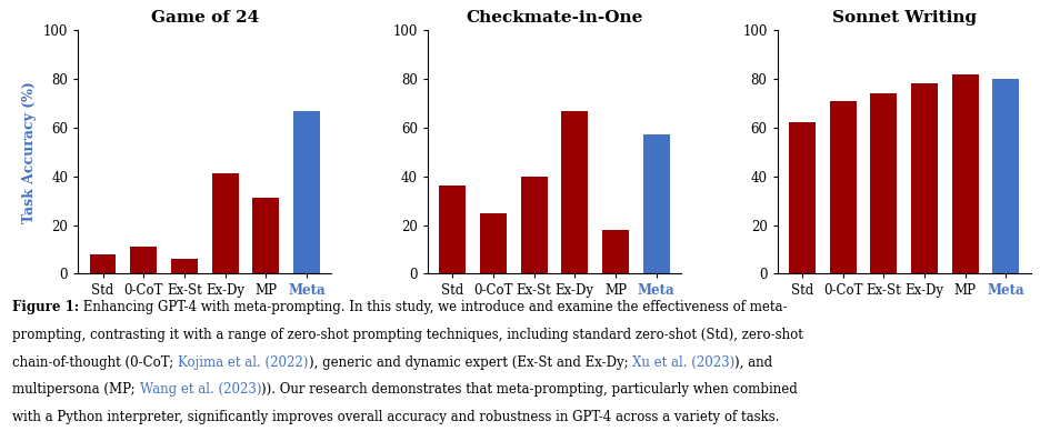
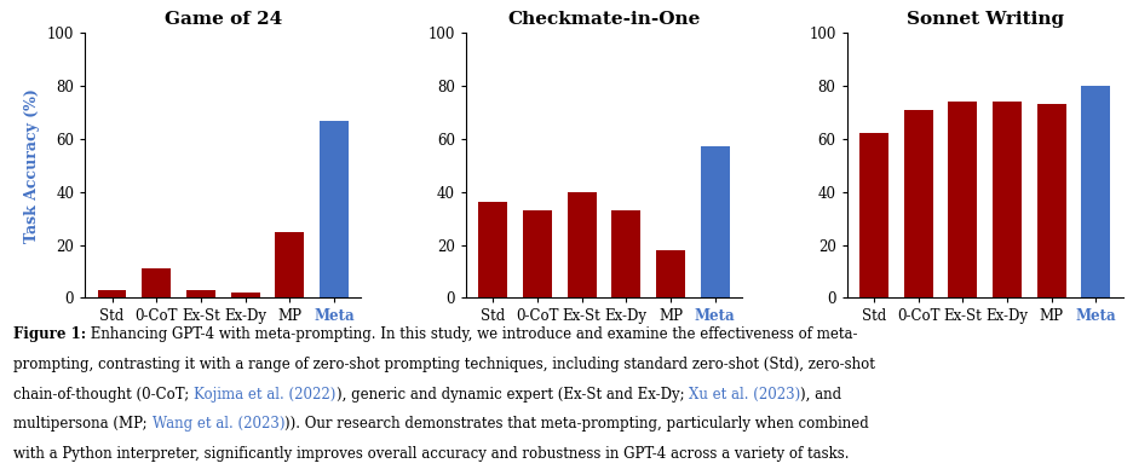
Game of 24/Std: 8 -> 3
Game of 24/Ex-St: 6 -> 3
Game of 24/Ex-Dy: 41 -> 2
Game of 24/MP: 31 -> 25
Checkmate-in-One/0-CoT: 25 -> 33
Checkmate-in-One/Ex-Dy: 67 -> 33
Sonnet Writing/Ex-Dy: 78 -> 74
Sonnet Writing/MP: 82 -> 73
